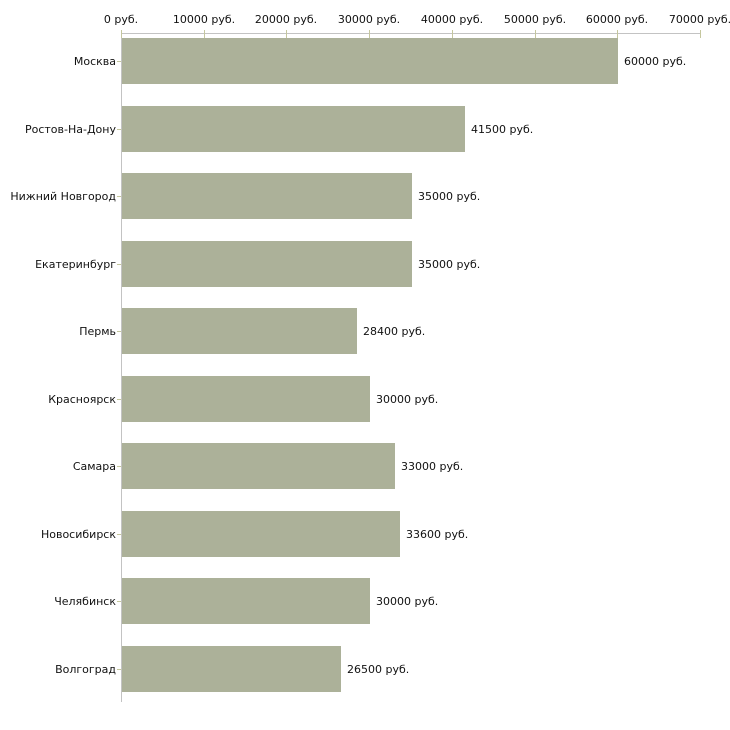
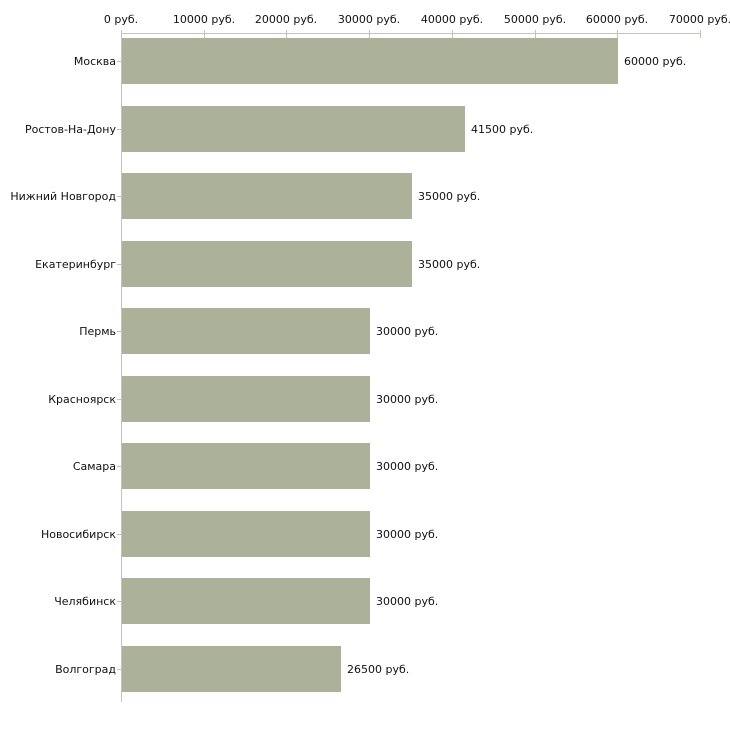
Пермь: 28400 -> 30000
Самара: 33000 -> 30000
Новосибирск: 33600 -> 30000
